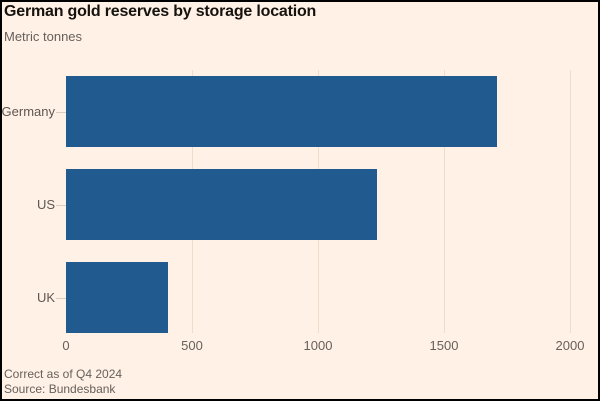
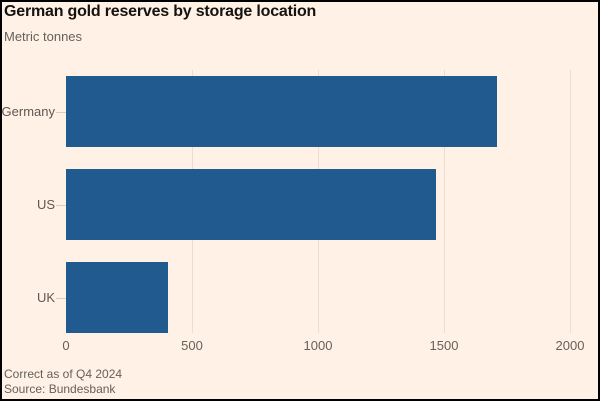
US: 1240 -> 1470
